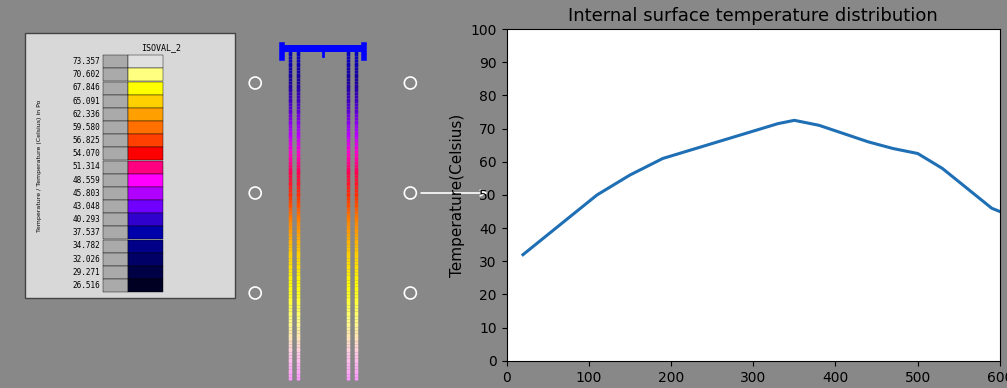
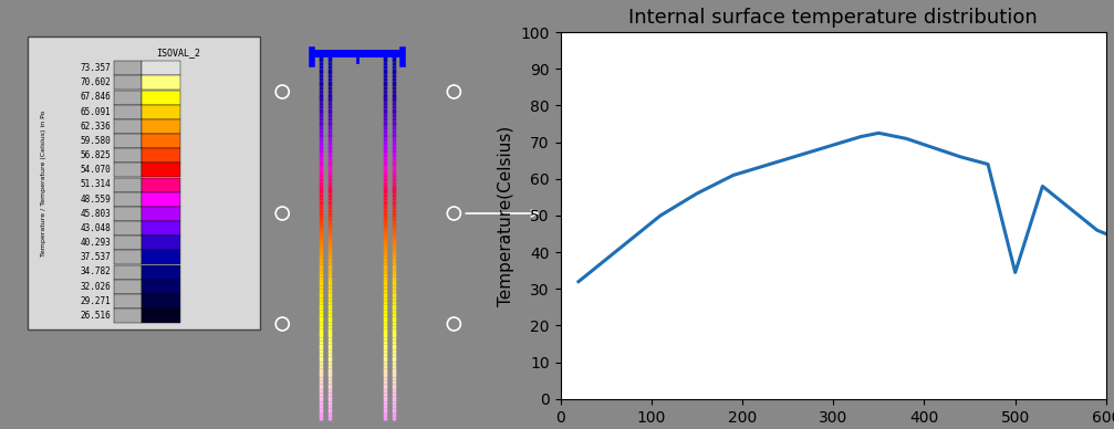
500: 62.5 -> 34.5
